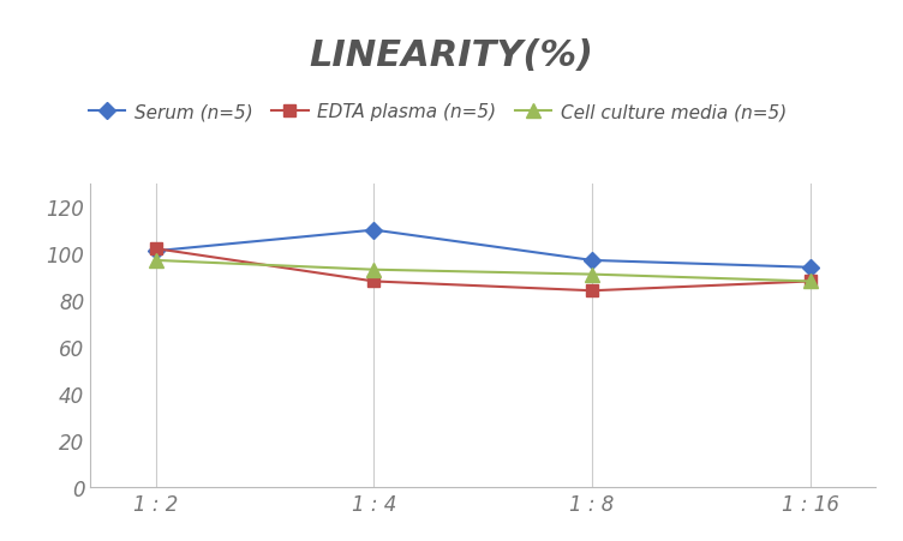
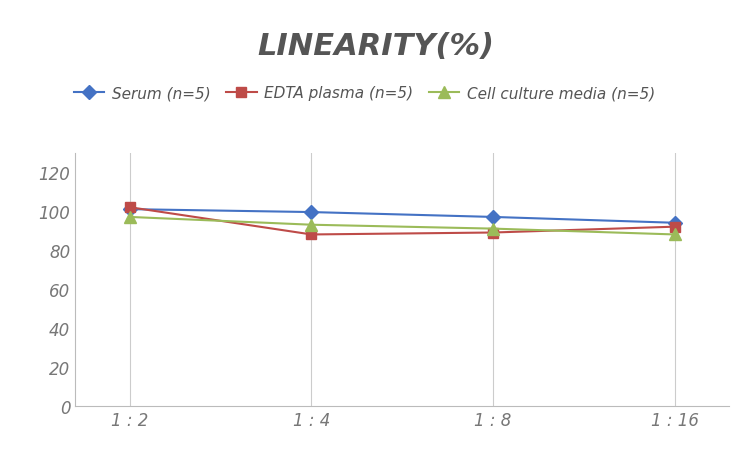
Serum (n=5)/1 : 4: 110 -> 100
EDTA plasma (n=5)/1 : 8: 84 -> 89
EDTA plasma (n=5)/1 : 16: 88 -> 92
